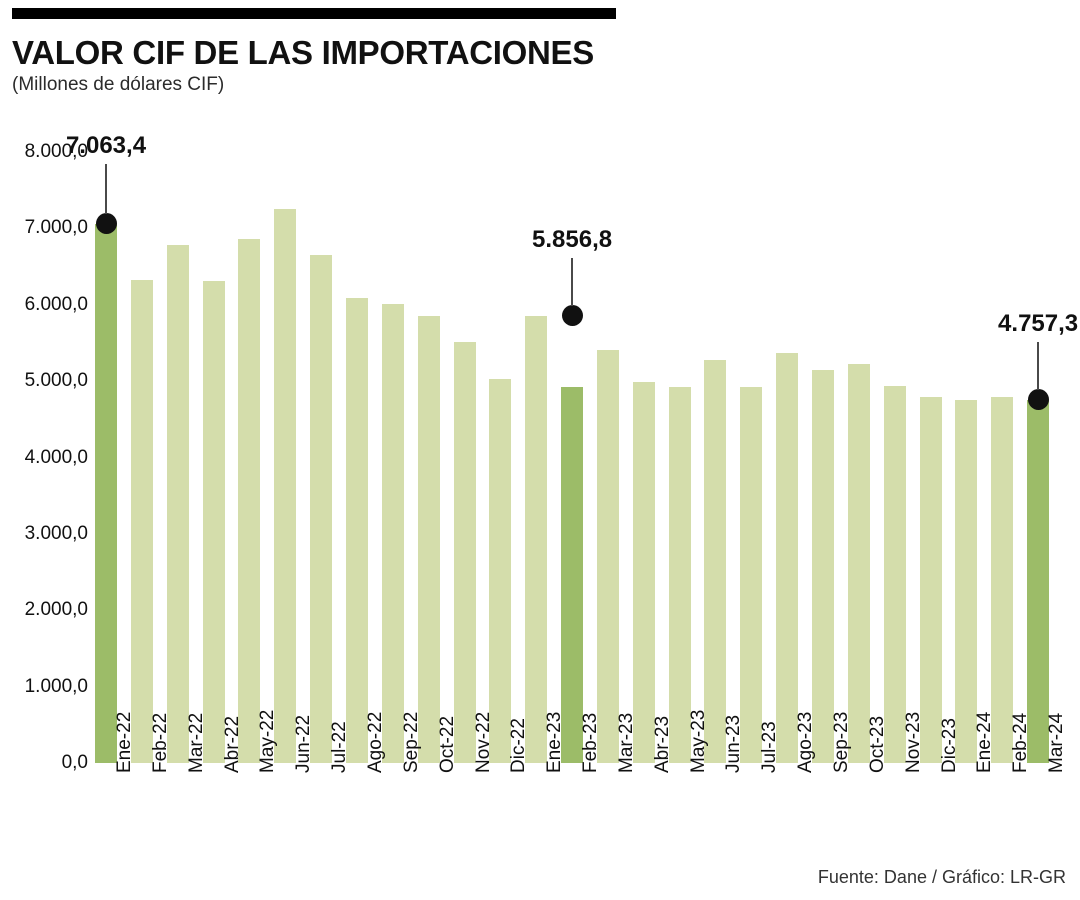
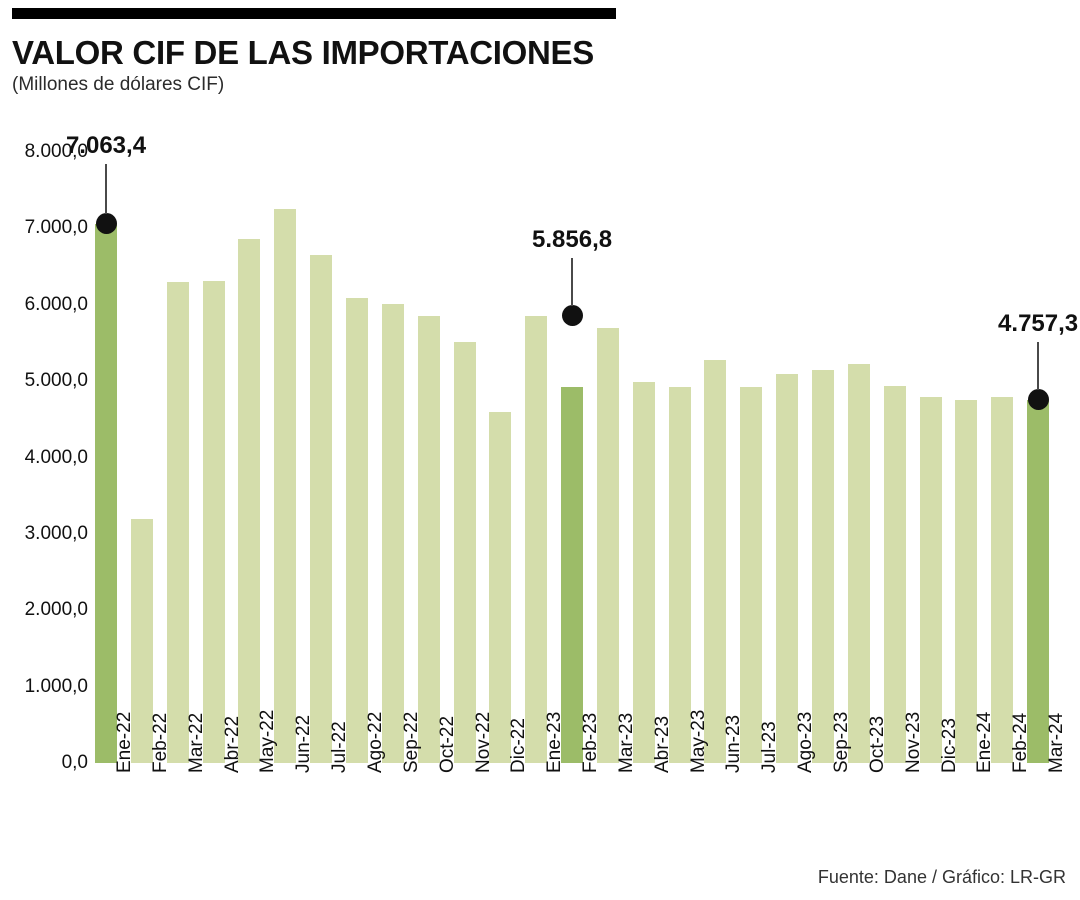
Feb-22: 6300 -> 3200
Mar-22: 6800 -> 6300
Dic-22: 5000 -> 4600
Mar-23: 5400 -> 5700
Ago-23: 5400 -> 5100
